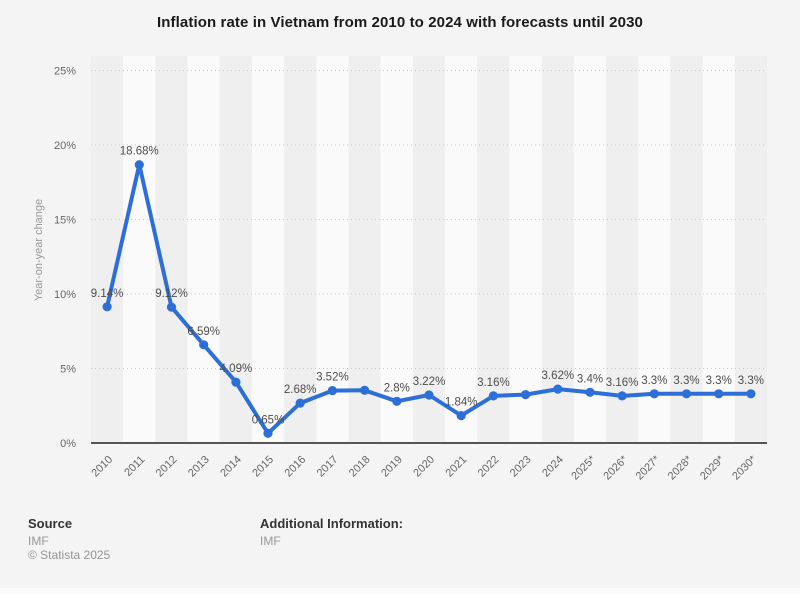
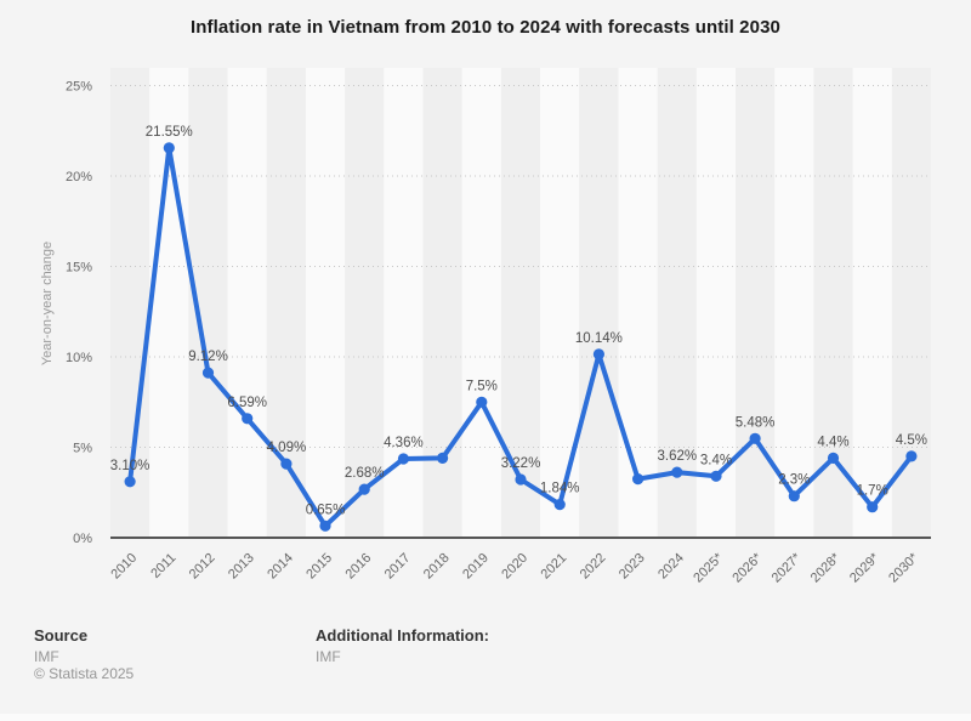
2010: 9.14% -> 3.10%
2011: 18.68% -> 21.55%
2017: 3.52% -> 4.36%
2018: 3.5% -> 4.4%
2019: 2.8% -> 7.5%
2022: 3.16% -> 10.14%
2026*: 3.16% -> 5.48%
2027*: 3.3% -> 2.3%
2028*: 3.3% -> 4.4%
2029*: 3.3% -> 1.7%
2030*: 3.3% -> 4.5%
